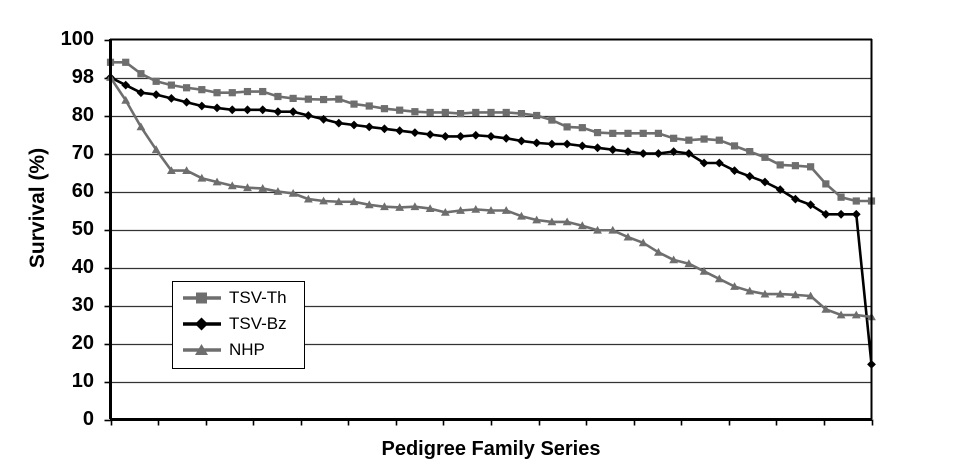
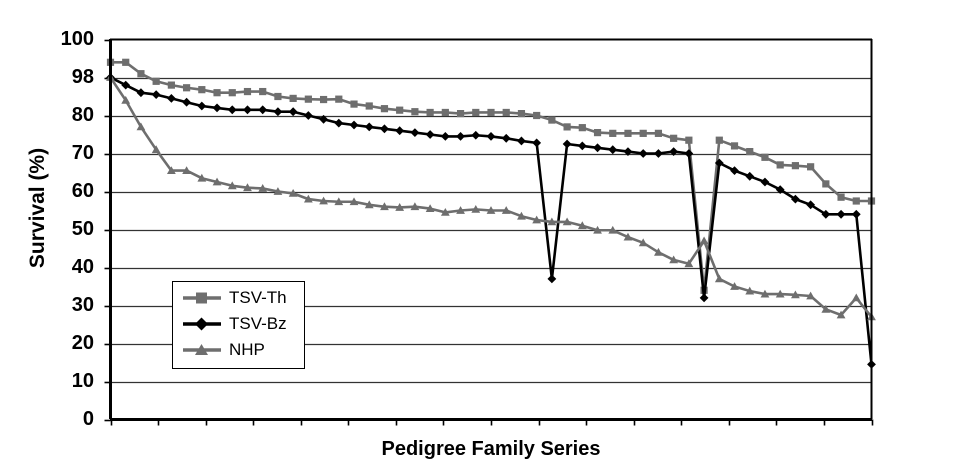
TSV-Bz/30: 72 -> 37
TSV-Th/40: 74 -> 34
TSV-Bz/40: 68 -> 32
NHP/40: 39 -> 47
NHP/50: 28 -> 32
